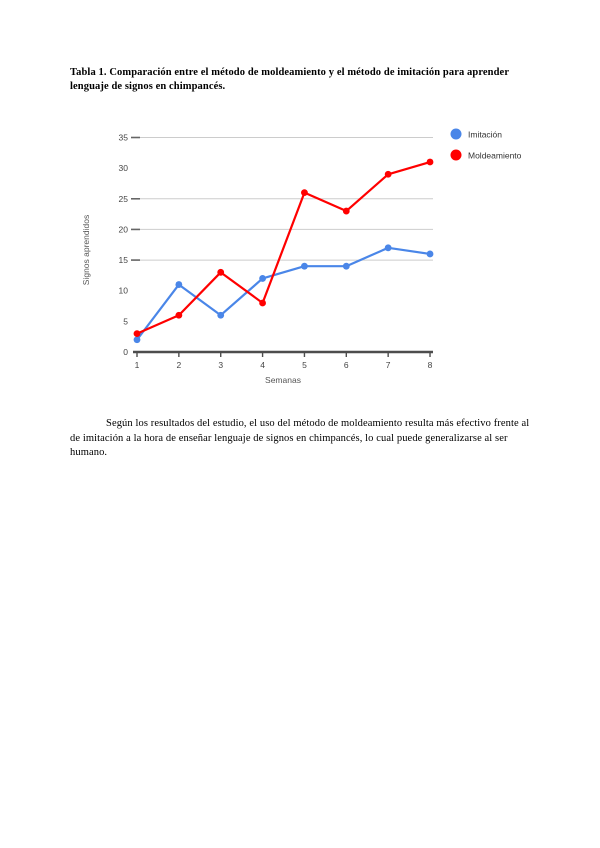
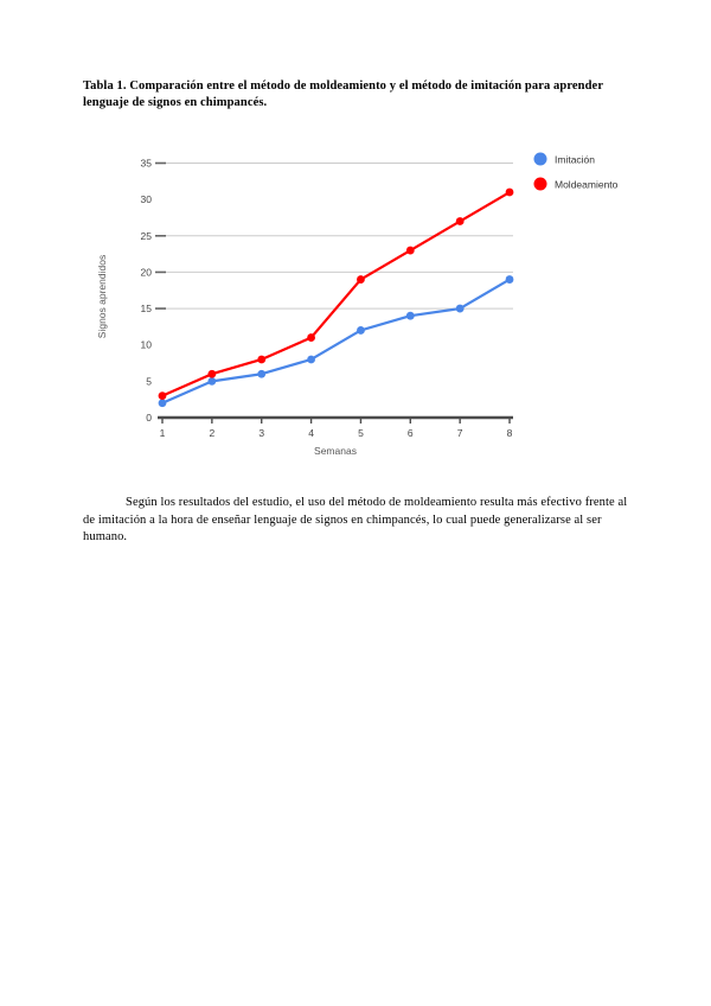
Imitación/2: 11 -> 5
Moldeamiento/3: 13 -> 8
Imitación/4: 12 -> 8
Moldeamiento/4: 8 -> 11
Imitación/5: 14 -> 12
Moldeamiento/5: 26 -> 19
Imitación/7: 17 -> 15
Moldeamiento/7: 29 -> 27
Imitación/8: 16 -> 19
